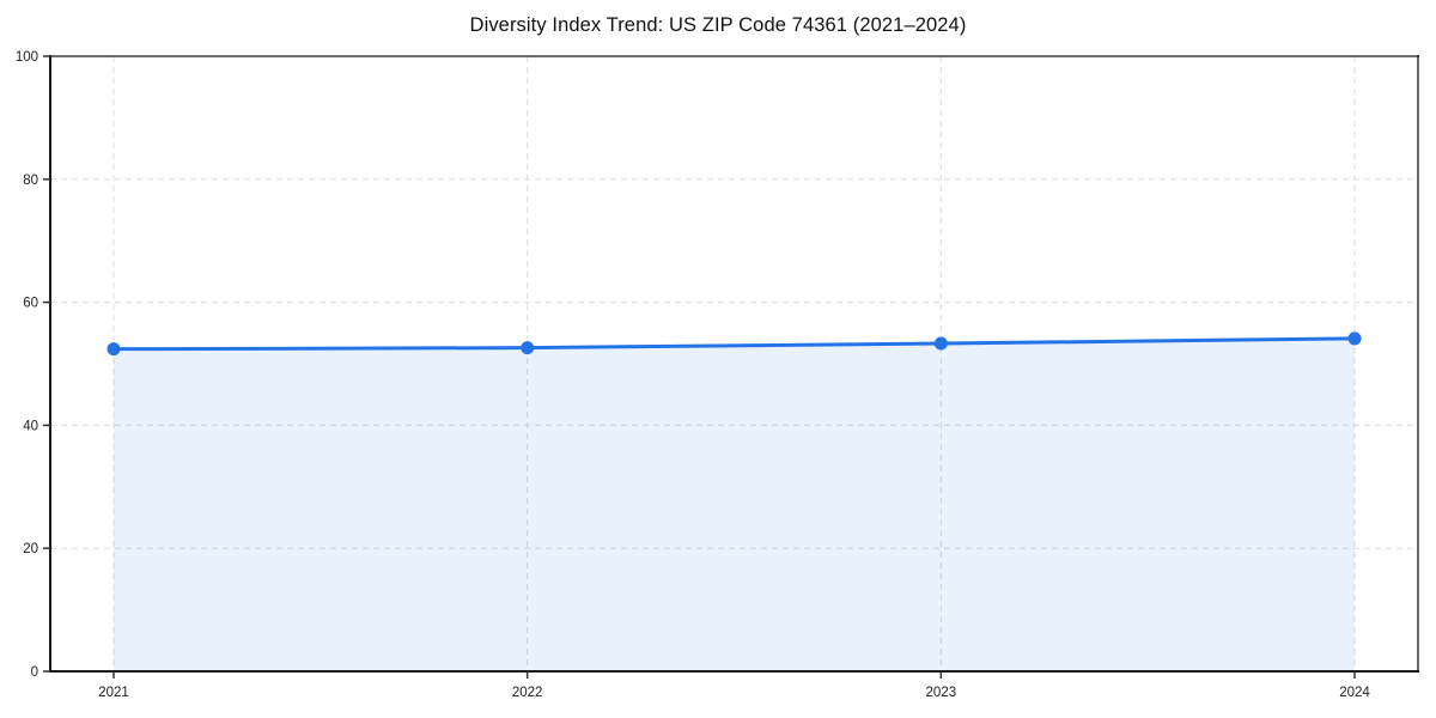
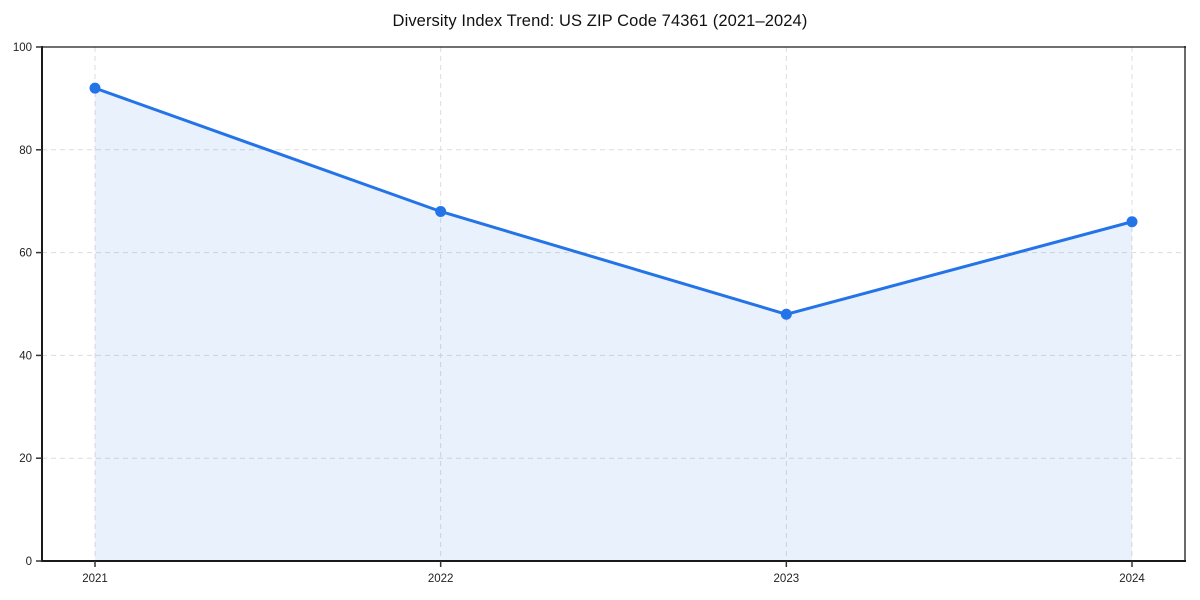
2021: 52 -> 92
2022: 53 -> 68
2023: 53 -> 48
2024: 54 -> 66
